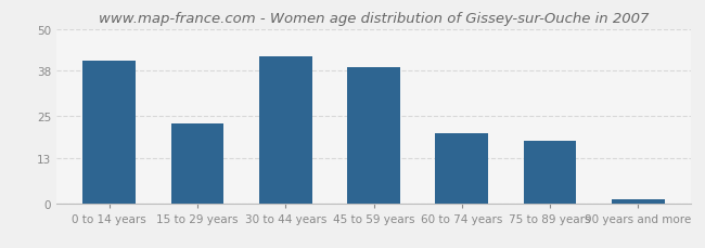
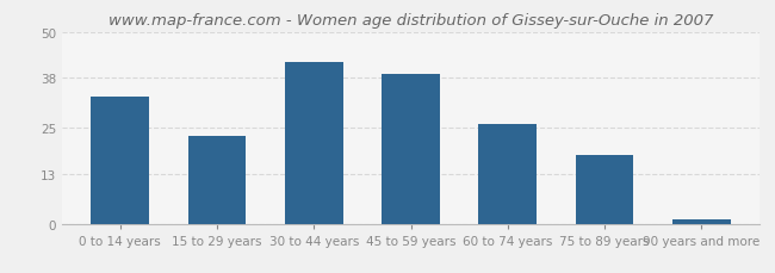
0 to 14 years: 41 -> 33
60 to 74 years: 20 -> 26
